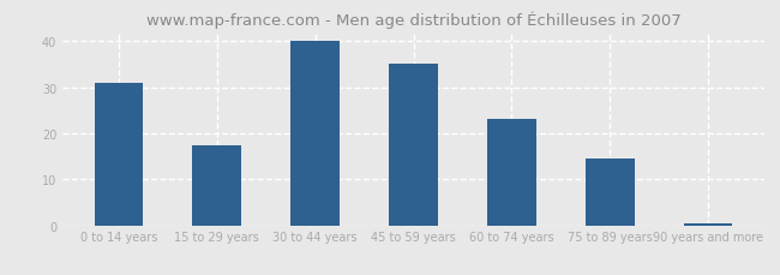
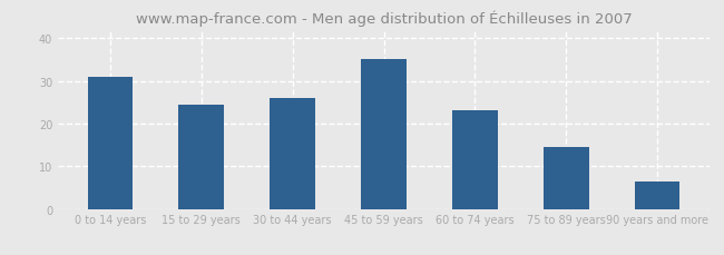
15 to 29 years: 17.5 -> 24.5
30 to 44 years: 40.0 -> 26.0
90 years and more: 0.5 -> 6.5
